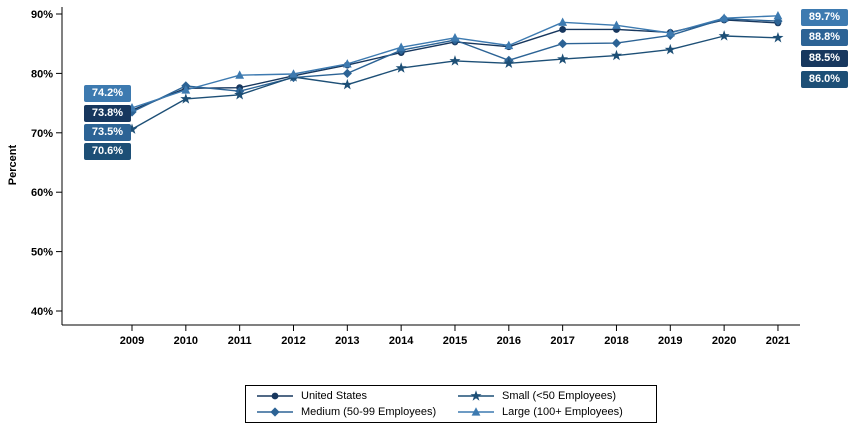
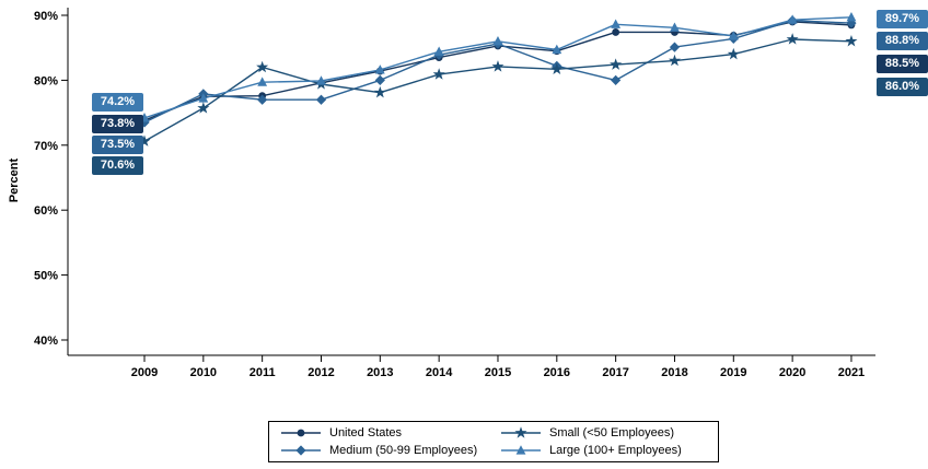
Small (<50 Employees)/2011: 76% -> 82%
Medium (50-99 Employees)/2012: 79% -> 77%
Medium (50-99 Employees)/2017: 85% -> 80%
